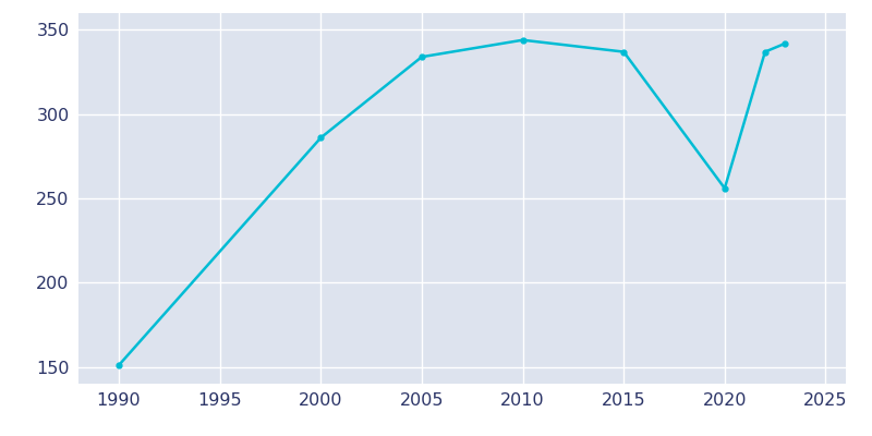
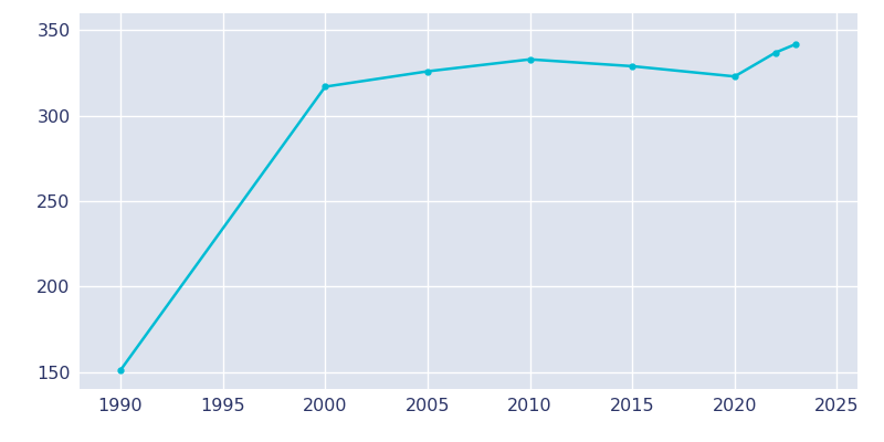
2000: 286 -> 317
2005: 334 -> 326
2010: 344 -> 333
2015: 337 -> 329
2020: 256 -> 323
